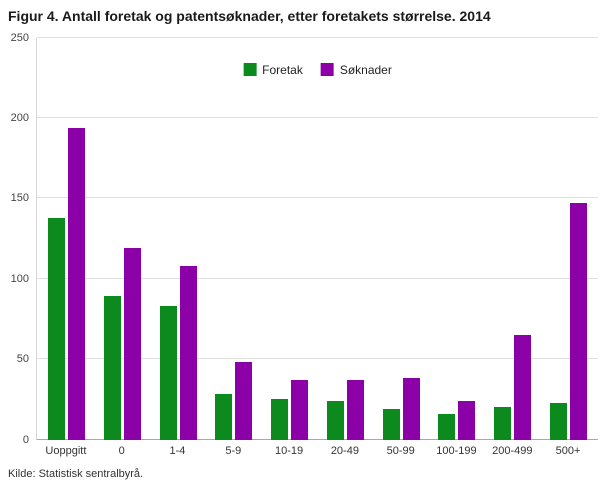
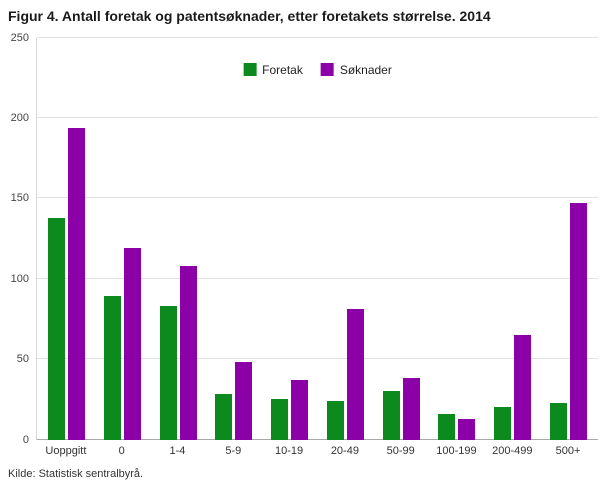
Søknader/20-49: 37 -> 81
Foretak/50-99: 19 -> 30
Søknader/100-199: 24 -> 13
